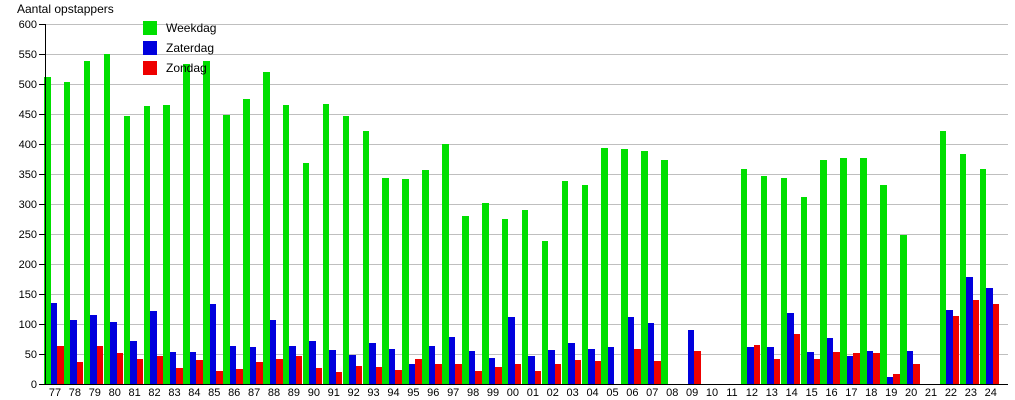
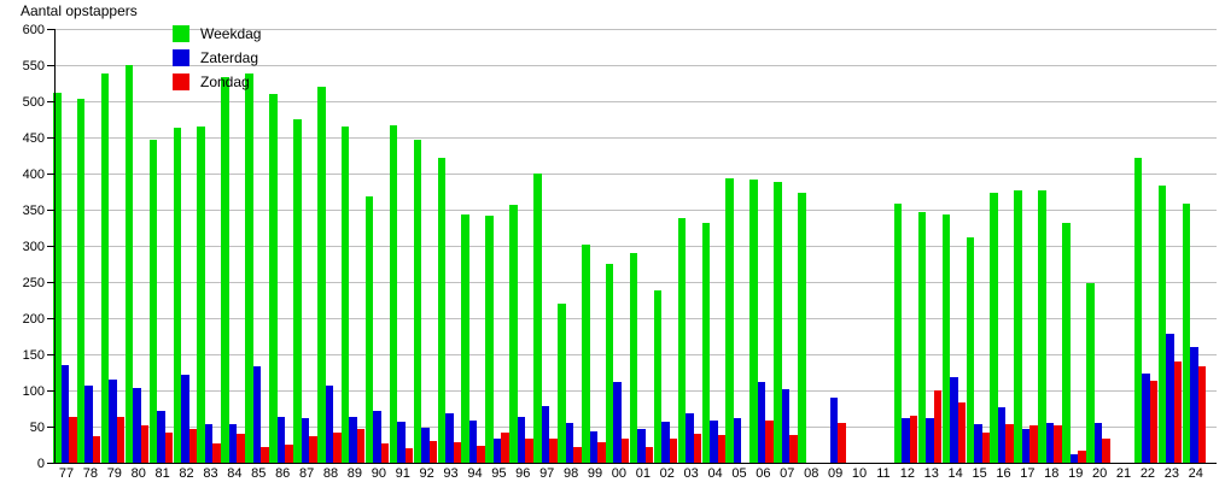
Weekdag/86: 450 -> 510
Weekdag/98: 280 -> 220
Zondag/13: 40 -> 100
